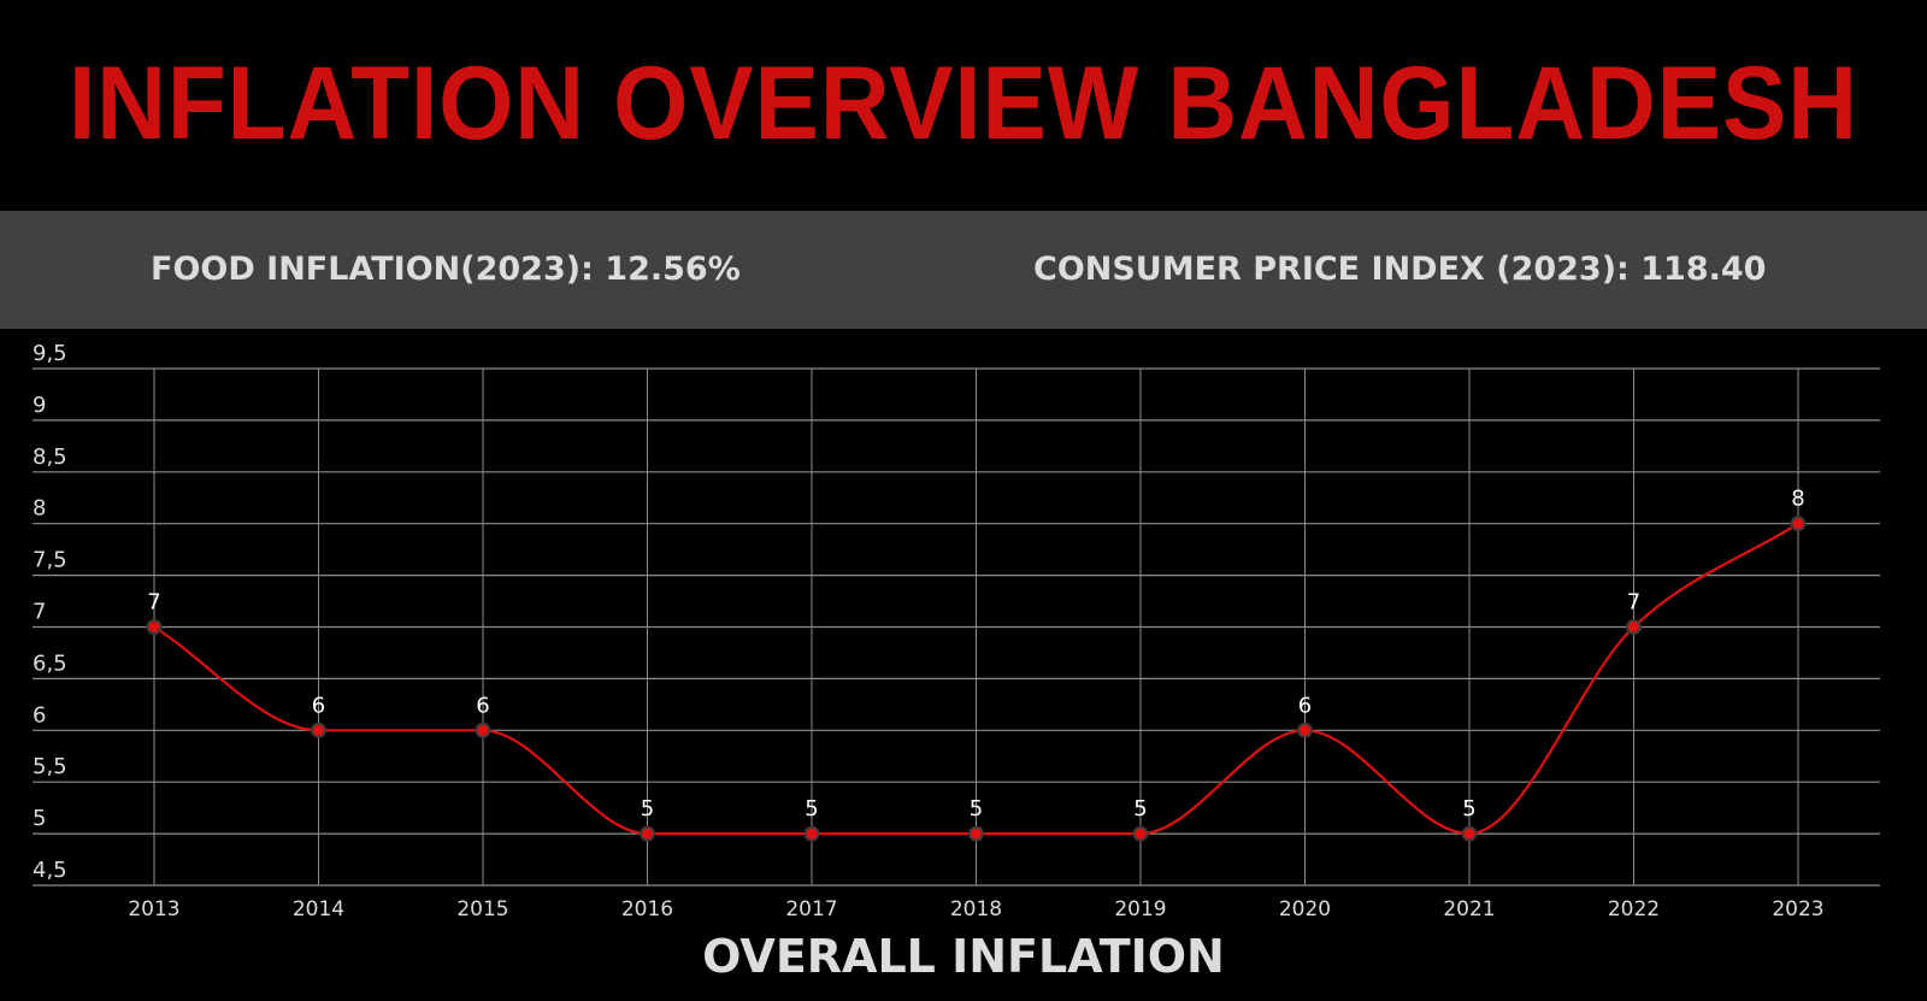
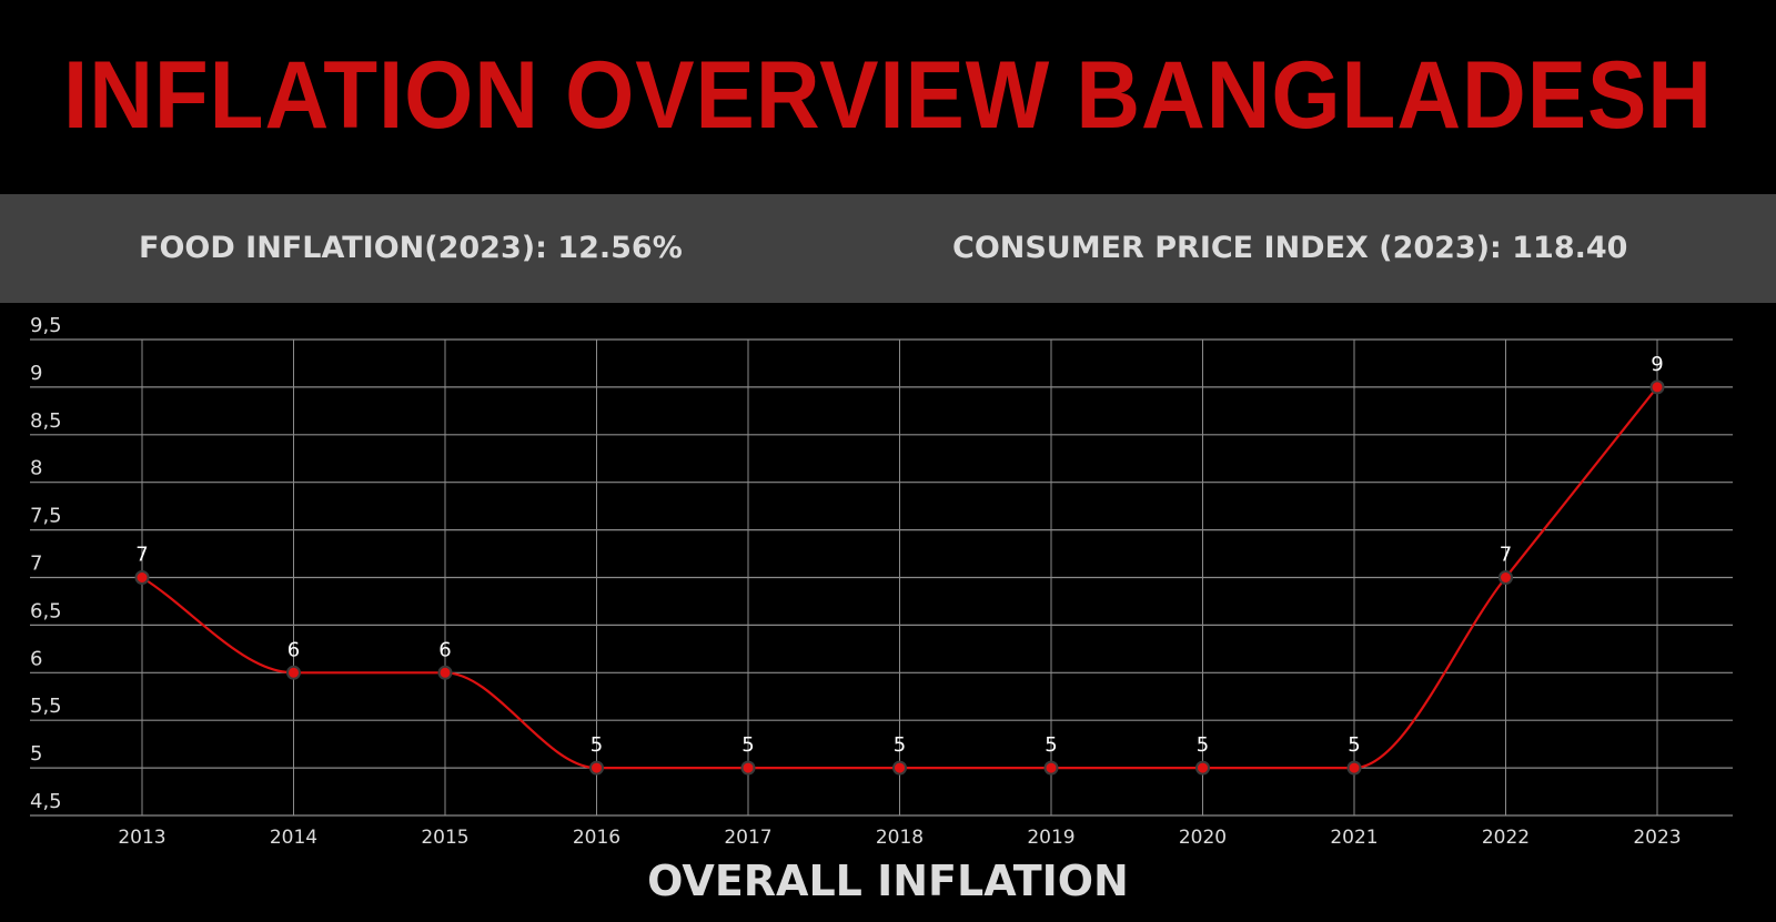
2020: 6 -> 5
2023: 8 -> 9
